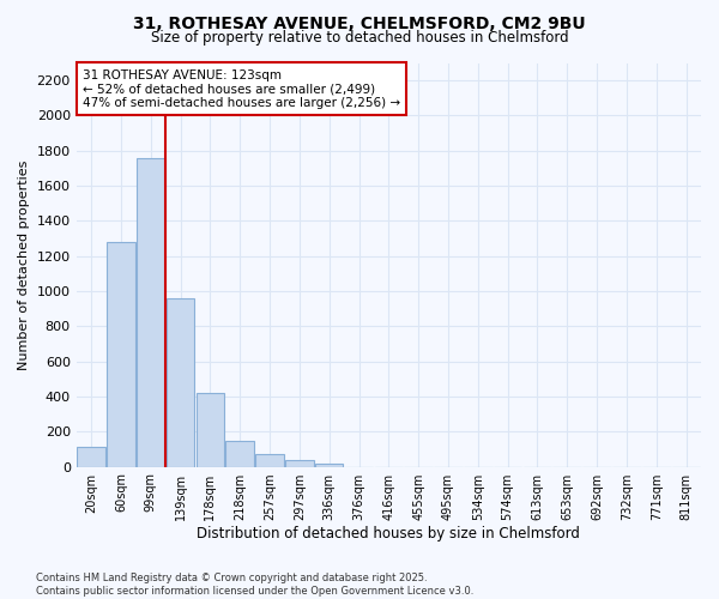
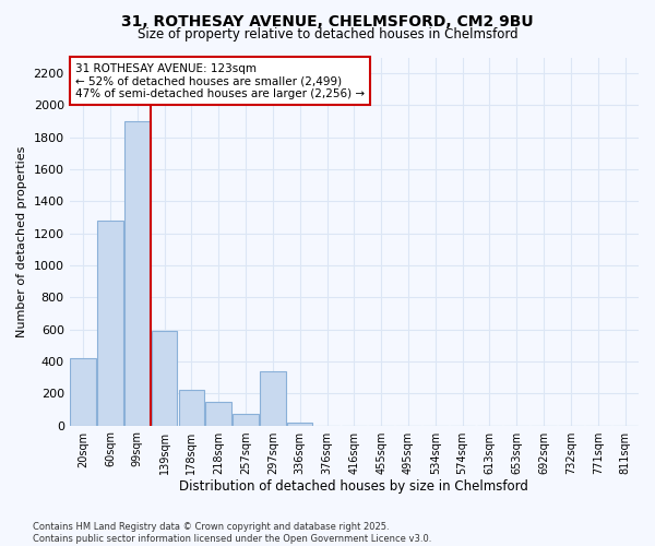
20sqm: 110 -> 420
99sqm: 1760 -> 1900
139sqm: 960 -> 590
178sqm: 420 -> 220
297sqm: 40 -> 340
